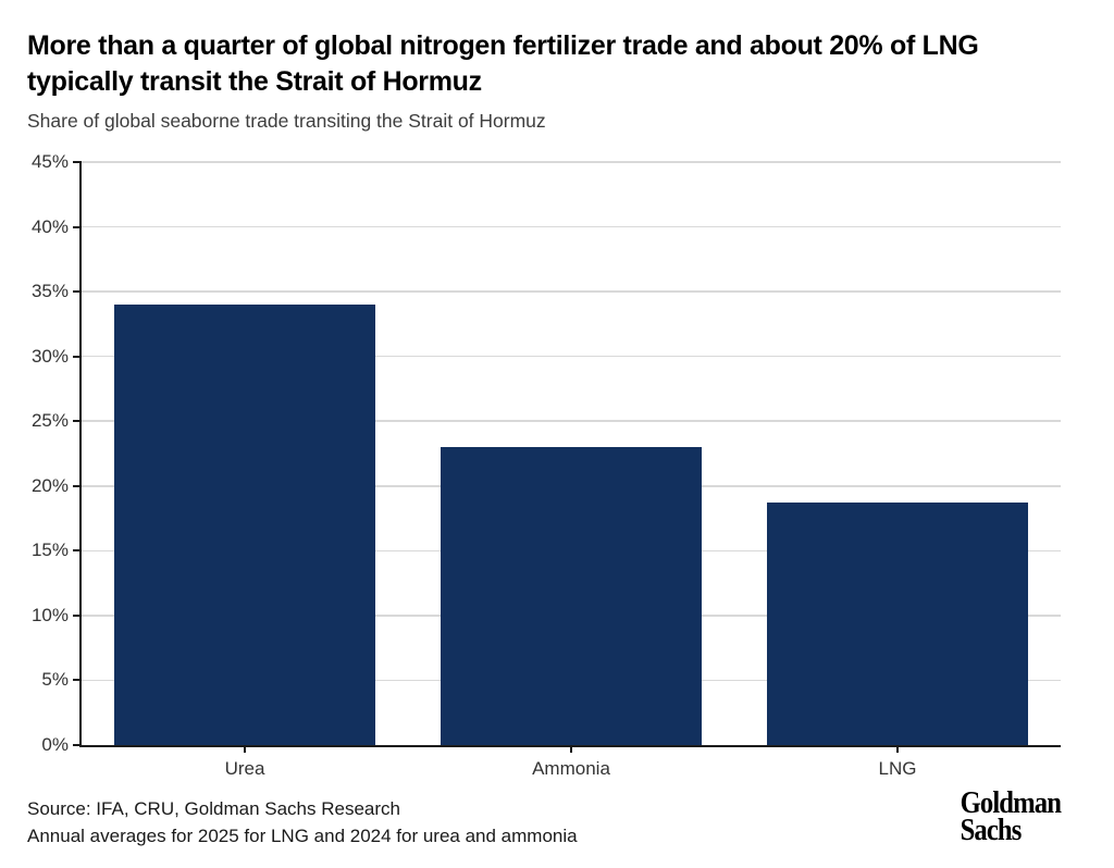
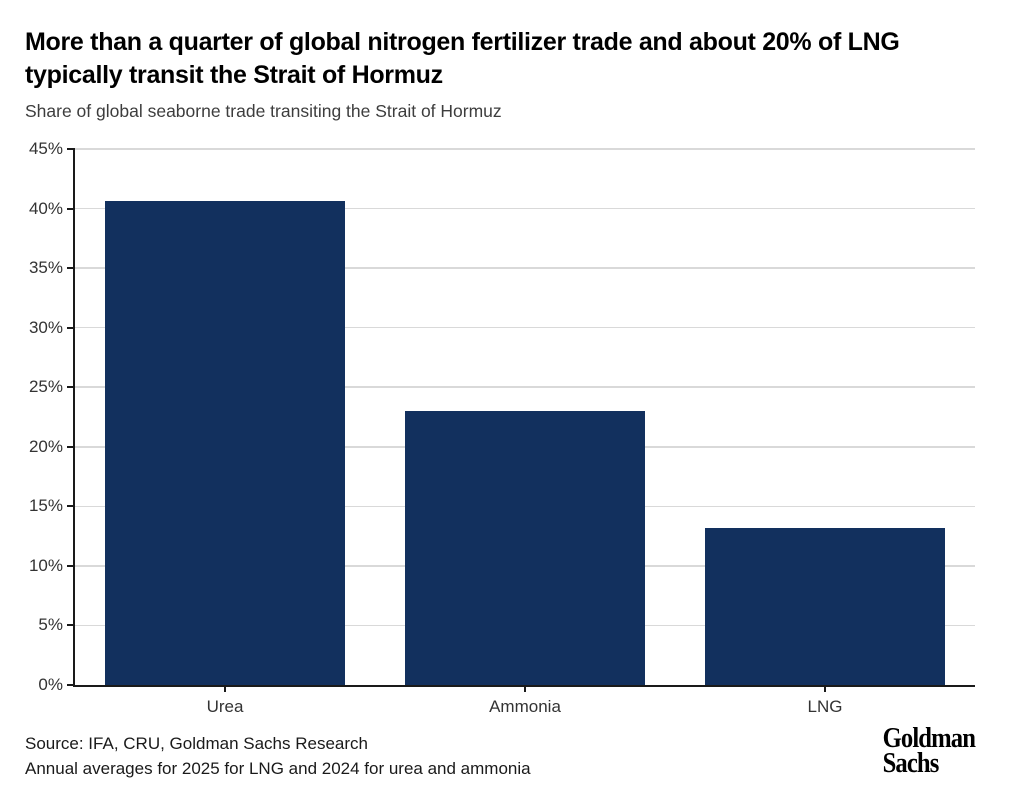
Urea: 34.0% -> 40.6%
LNG: 18.7% -> 13.2%
